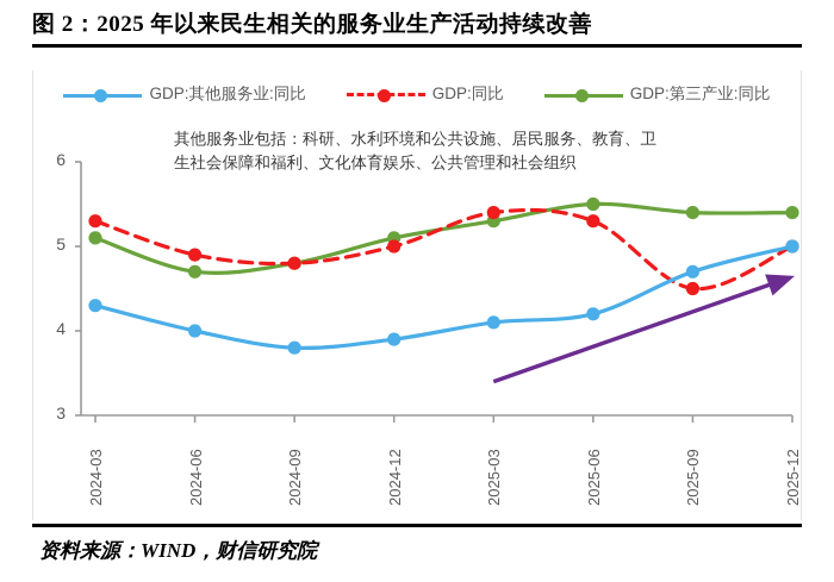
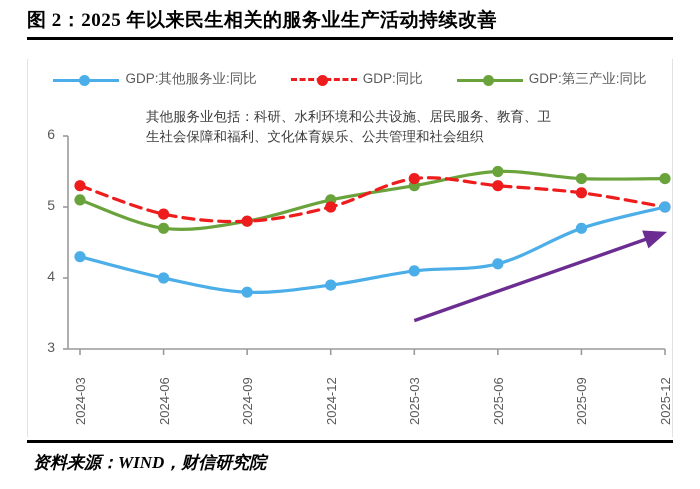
GDP:同比/2025-09: 4.5 -> 5.2
